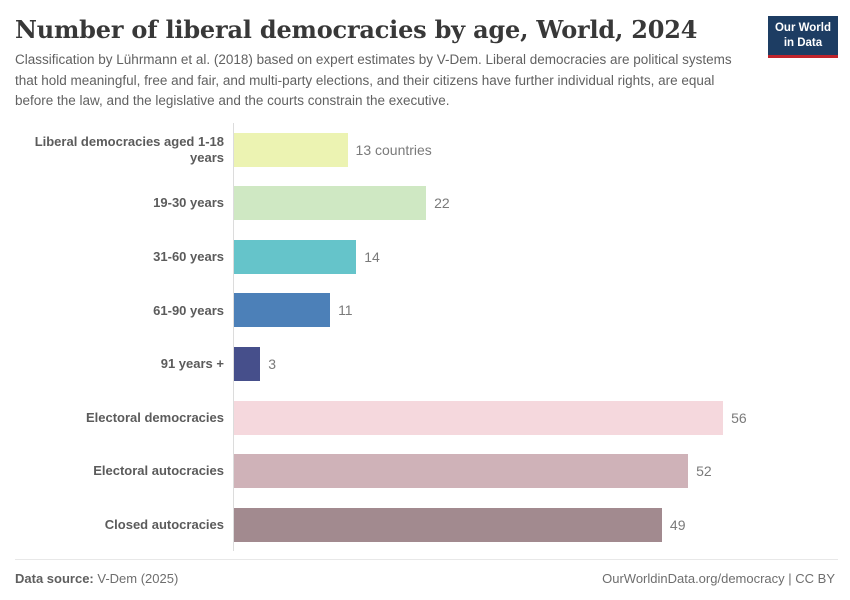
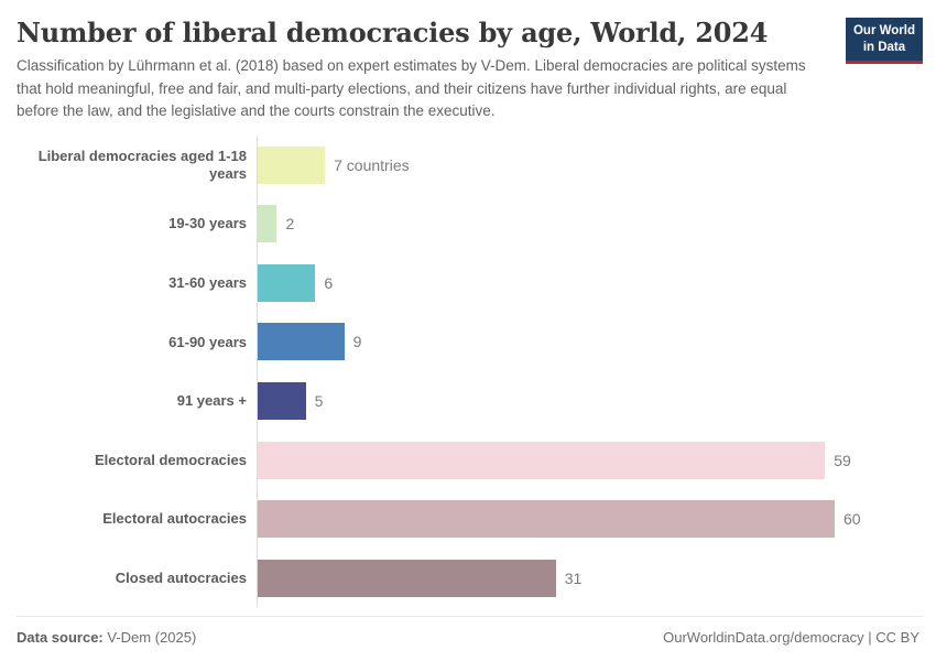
Liberal democracies aged 1-18 years: 13 -> 7
19-30 years: 22 -> 2
31-60 years: 14 -> 6
61-90 years: 11 -> 9
91 years +: 3 -> 5
Electoral democracies: 56 -> 59
Electoral autocracies: 52 -> 60
Closed autocracies: 49 -> 31
